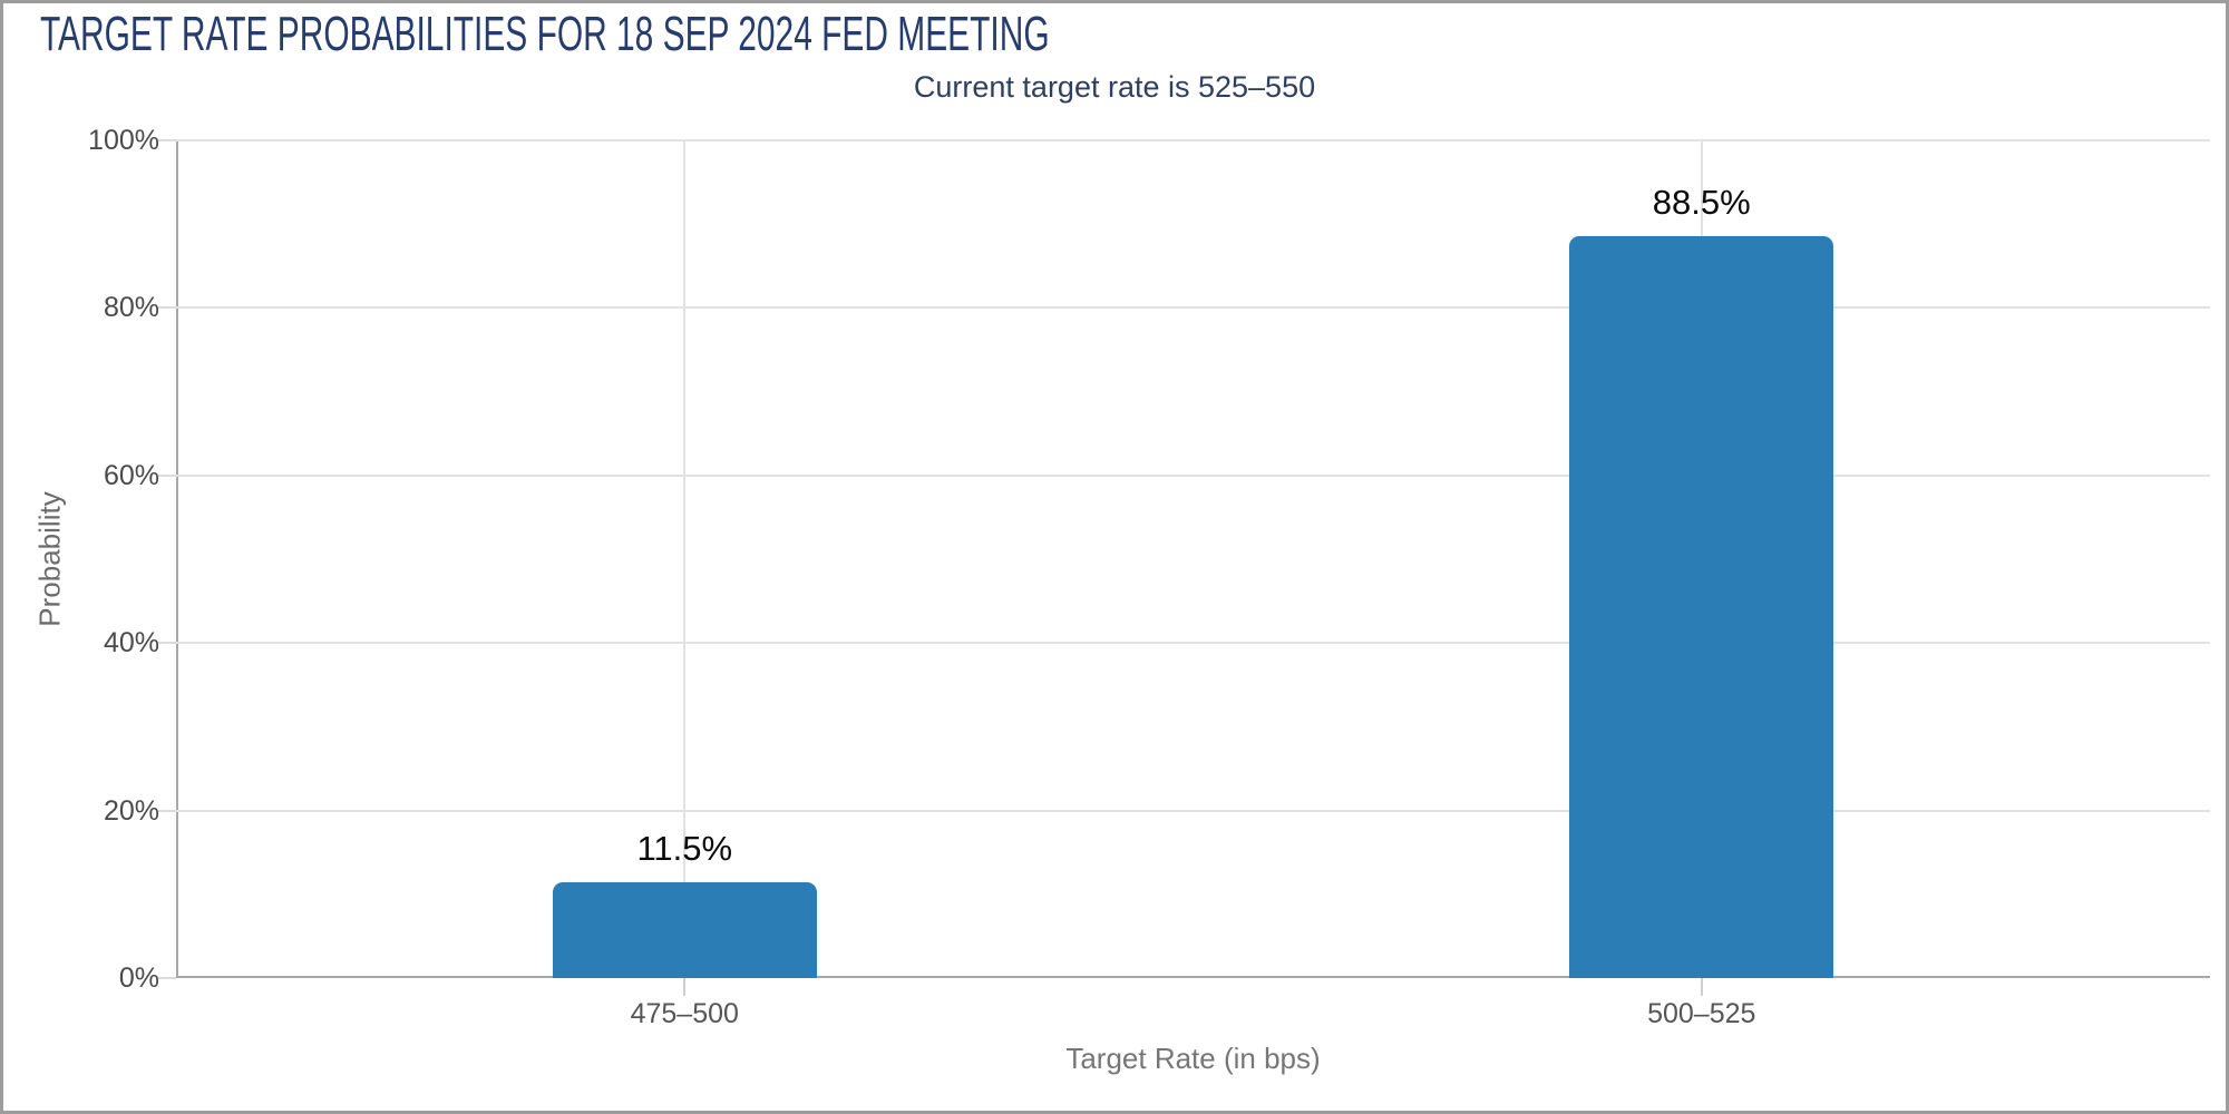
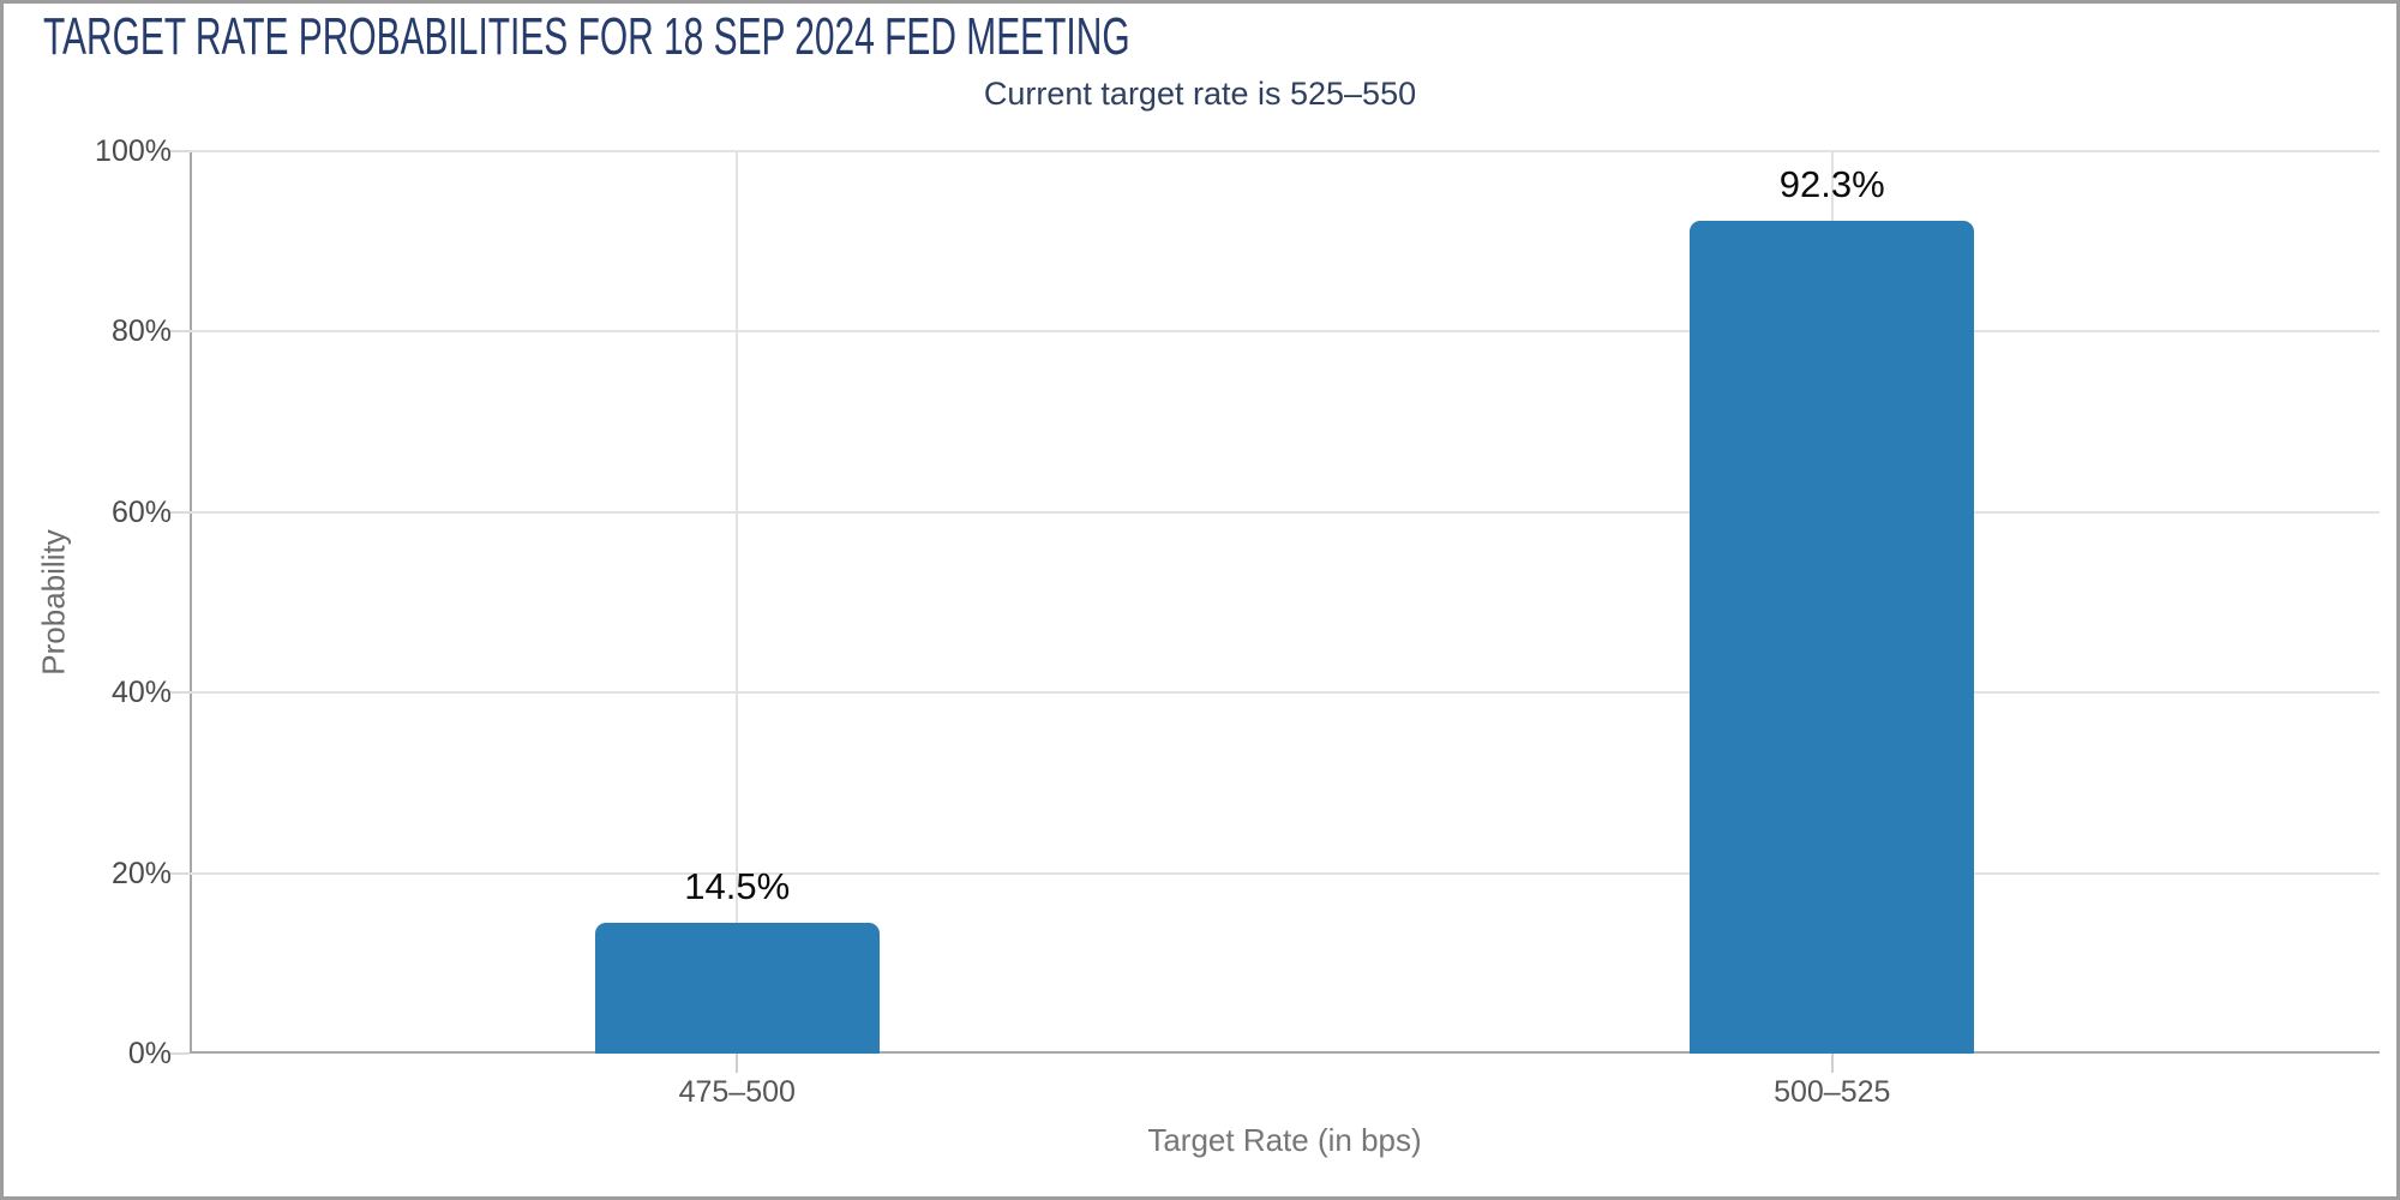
475–500: 11.5% -> 14.5%
500–525: 88.5% -> 92.3%
